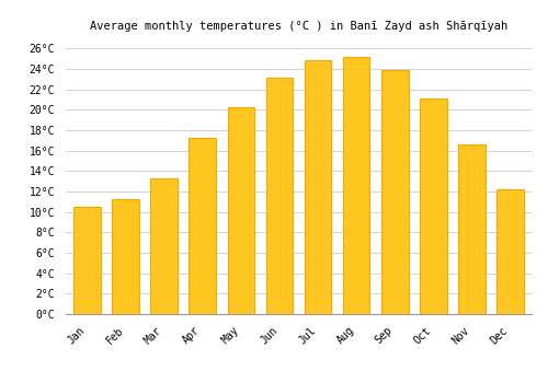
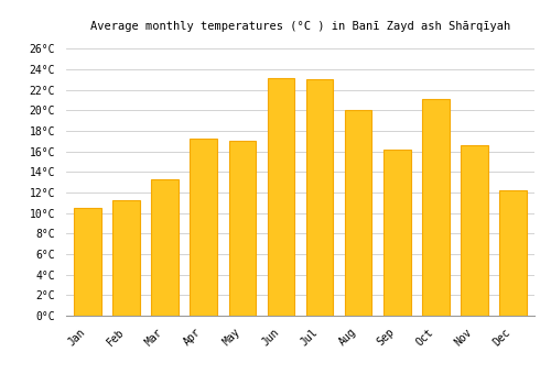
May: 20.2°C -> 17.0°C
Jul: 24.9°C -> 23.0°C
Aug: 25.2°C -> 20.0°C
Sep: 23.9°C -> 16.2°C
